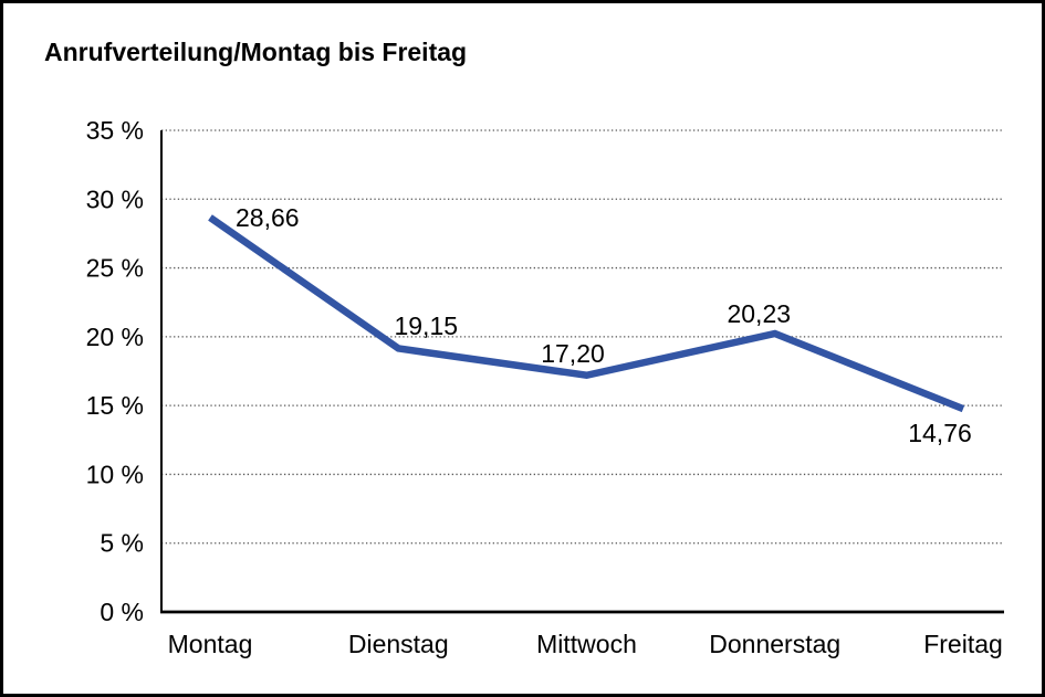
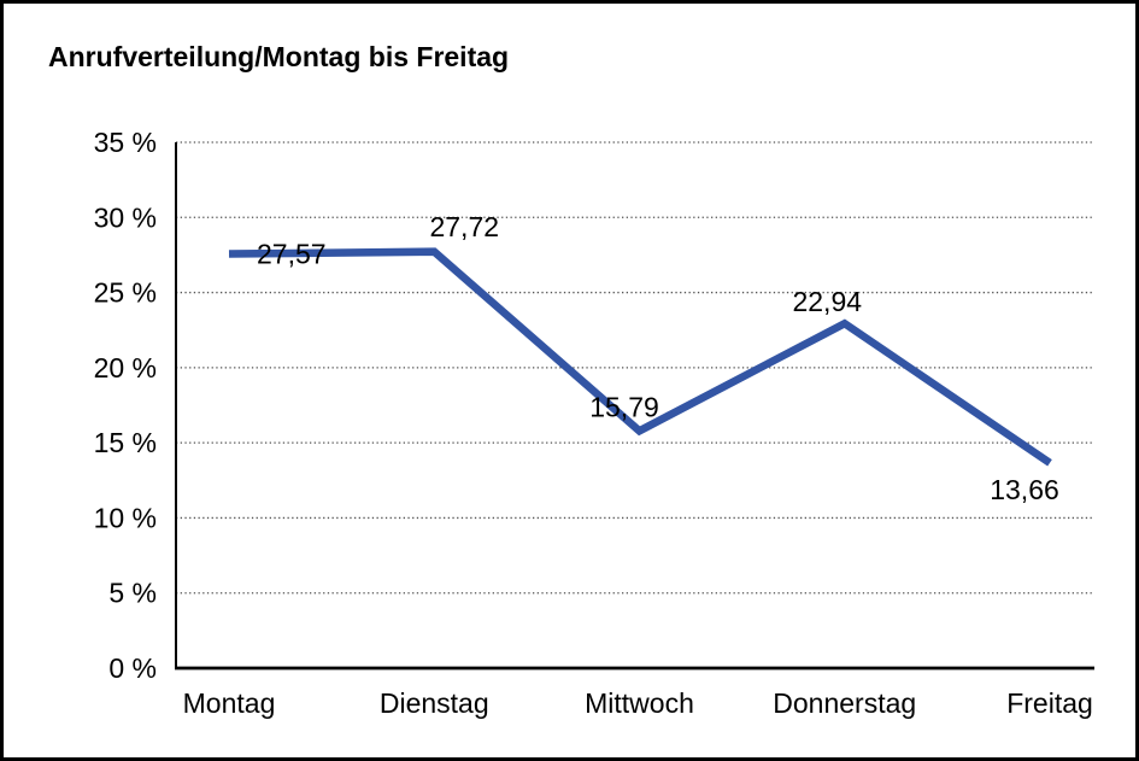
Montag: 28,66 -> 27,57
Dienstag: 19,15 -> 27,72
Mittwoch: 17,20 -> 15,79
Donnerstag: 20,23 -> 22,94
Freitag: 14,76 -> 13,66
